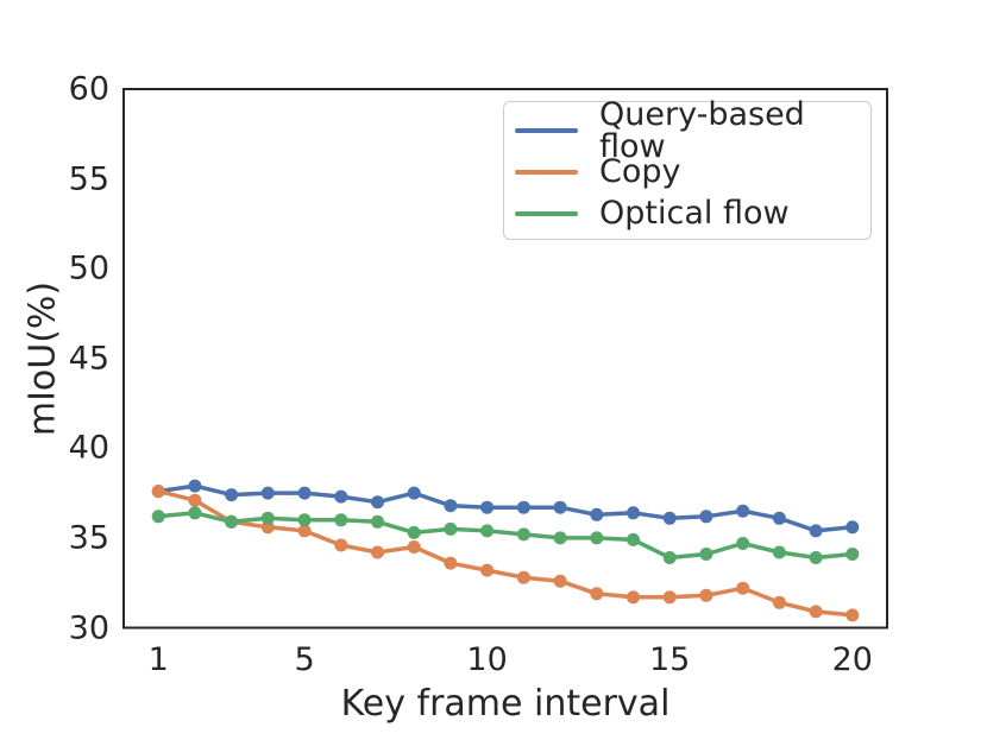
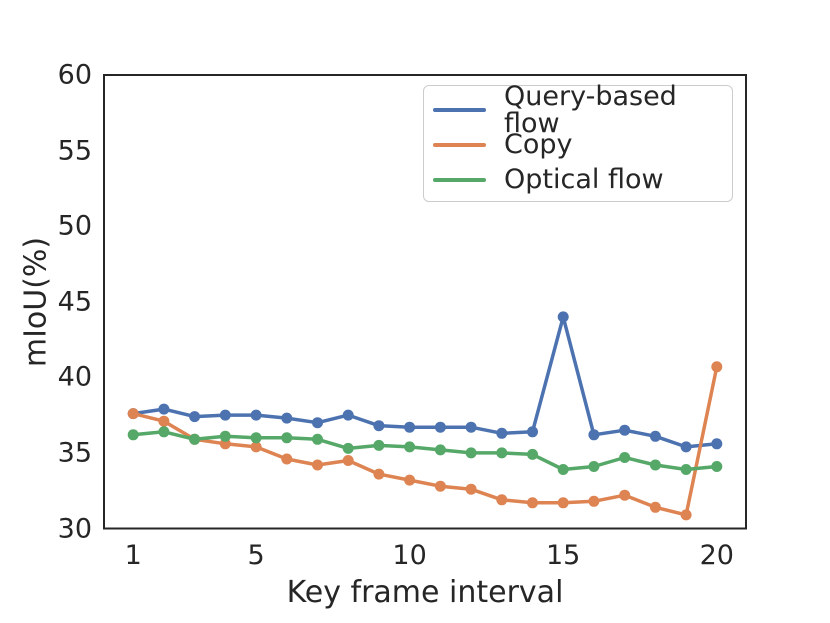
Query-based flow/15: 36.1 -> 44.0
Copy/20: 30.7 -> 40.7
